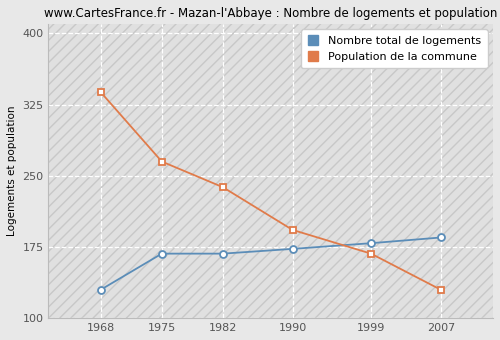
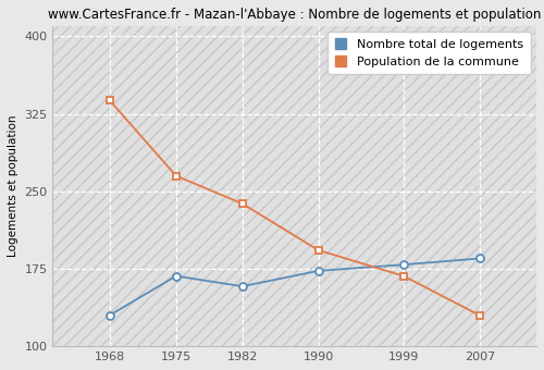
Nombre total de logements/1982: 168 -> 158
